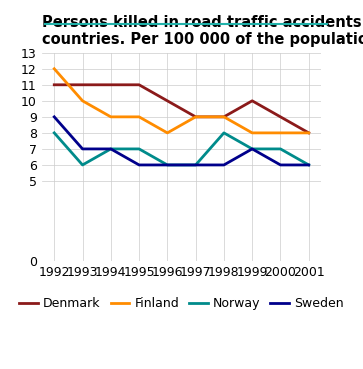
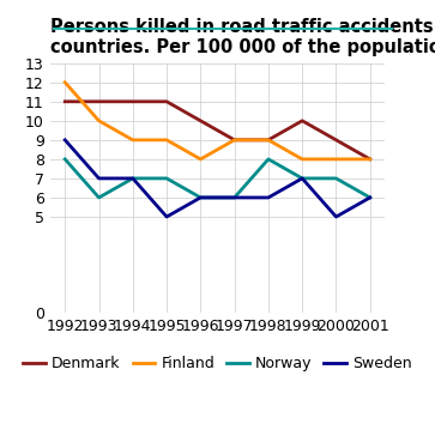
Sweden/1995: 6 -> 5
Sweden/2000: 6 -> 5
